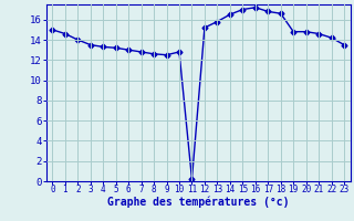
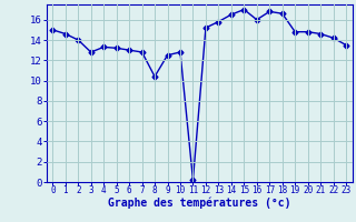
3: 13.5 -> 12.8
8: 12.6 -> 10.4
16: 17.2 -> 16.0
